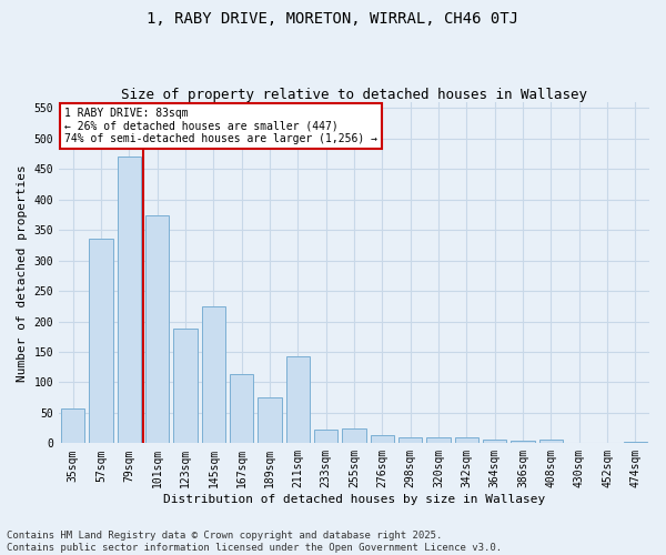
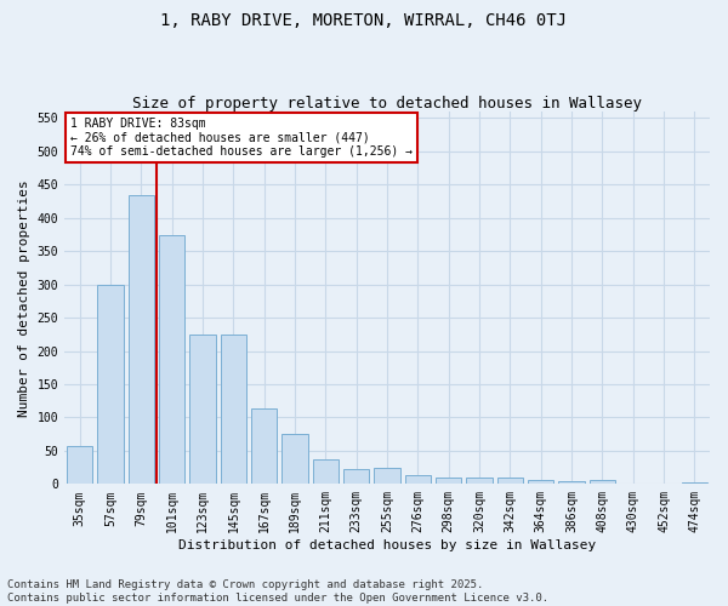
57sqm: 336 -> 300
79sqm: 470 -> 435
123sqm: 188 -> 225
211sqm: 142 -> 37
